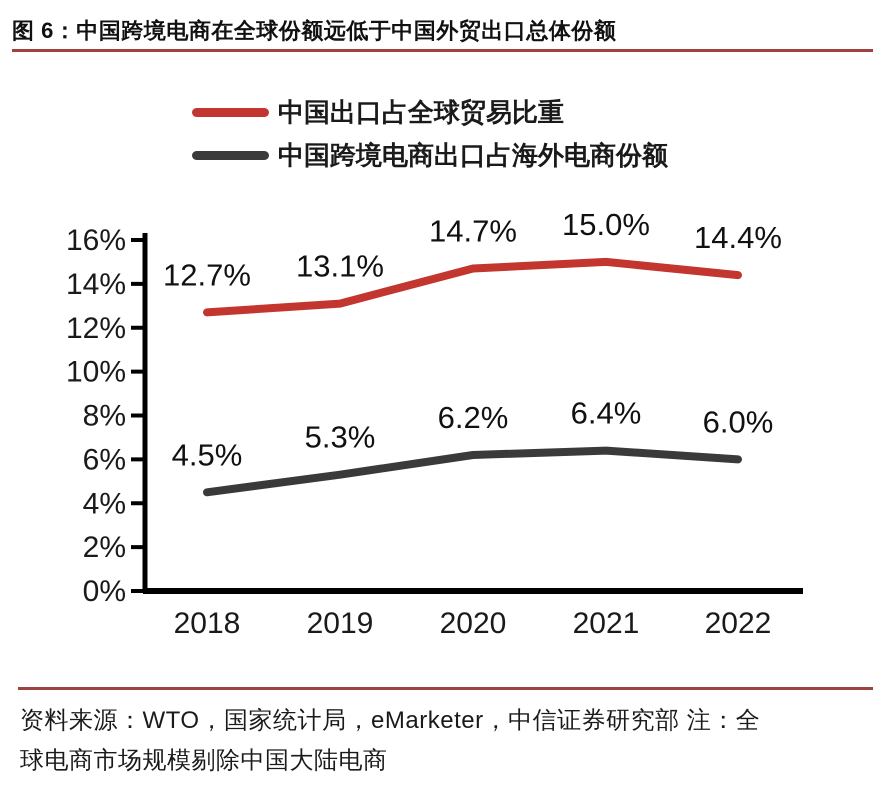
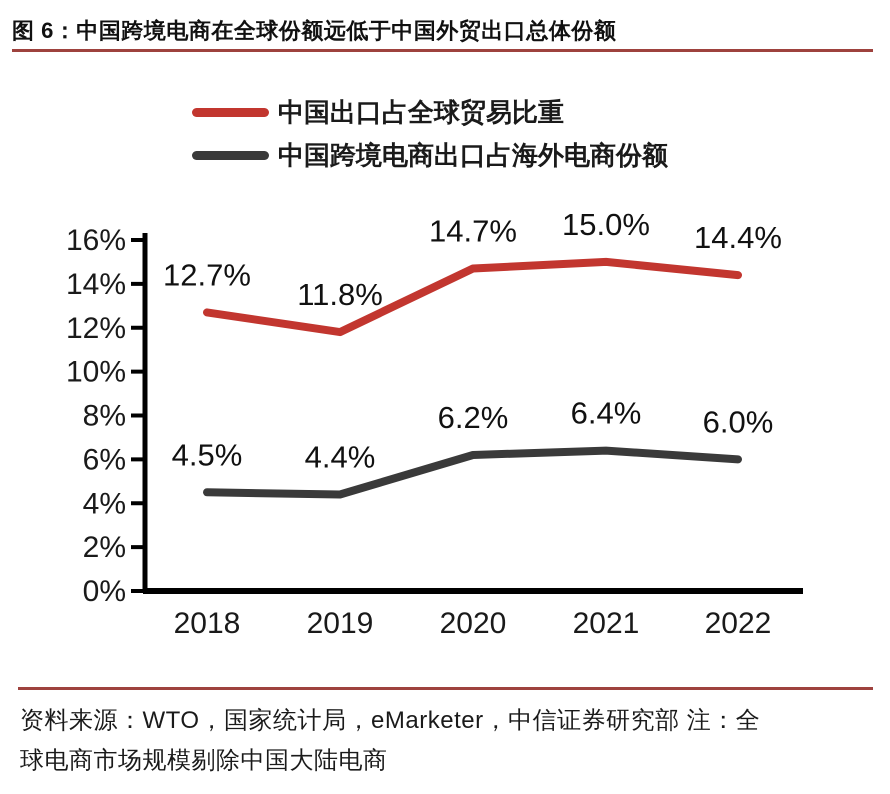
中国出口占全球贸易比重/2019: 13.1% -> 11.8%
中国跨境电商出口占海外电商份额/2019: 5.3% -> 4.4%
